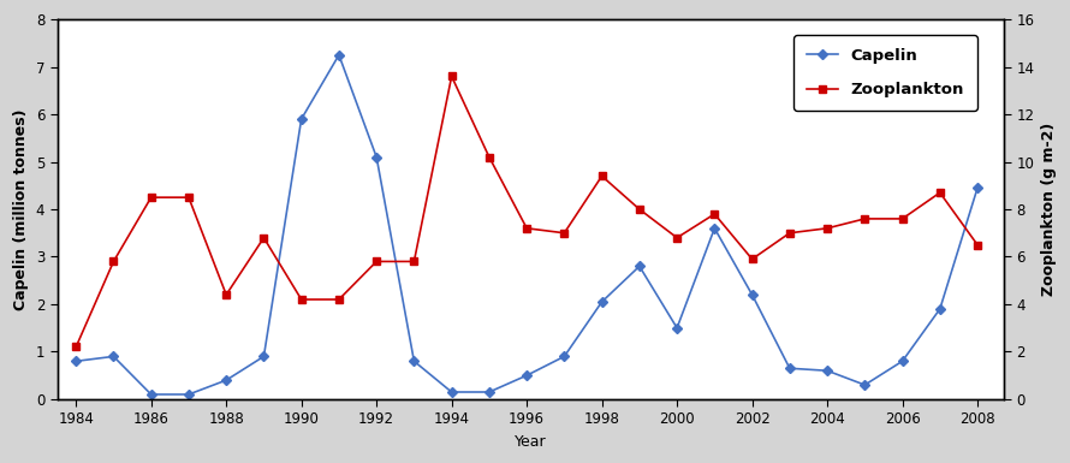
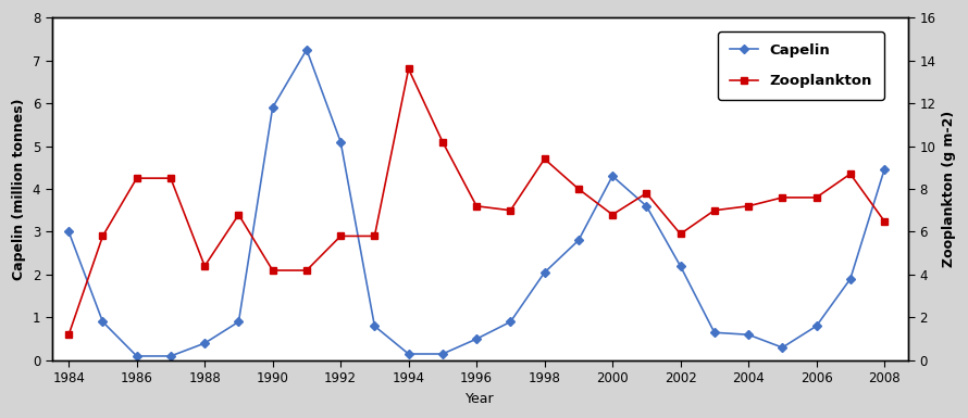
Capelin/1984: 0.80 -> 3.00
Zooplankton/1984: 2.2 -> 1.2
Capelin/2000: 1.50 -> 4.30
